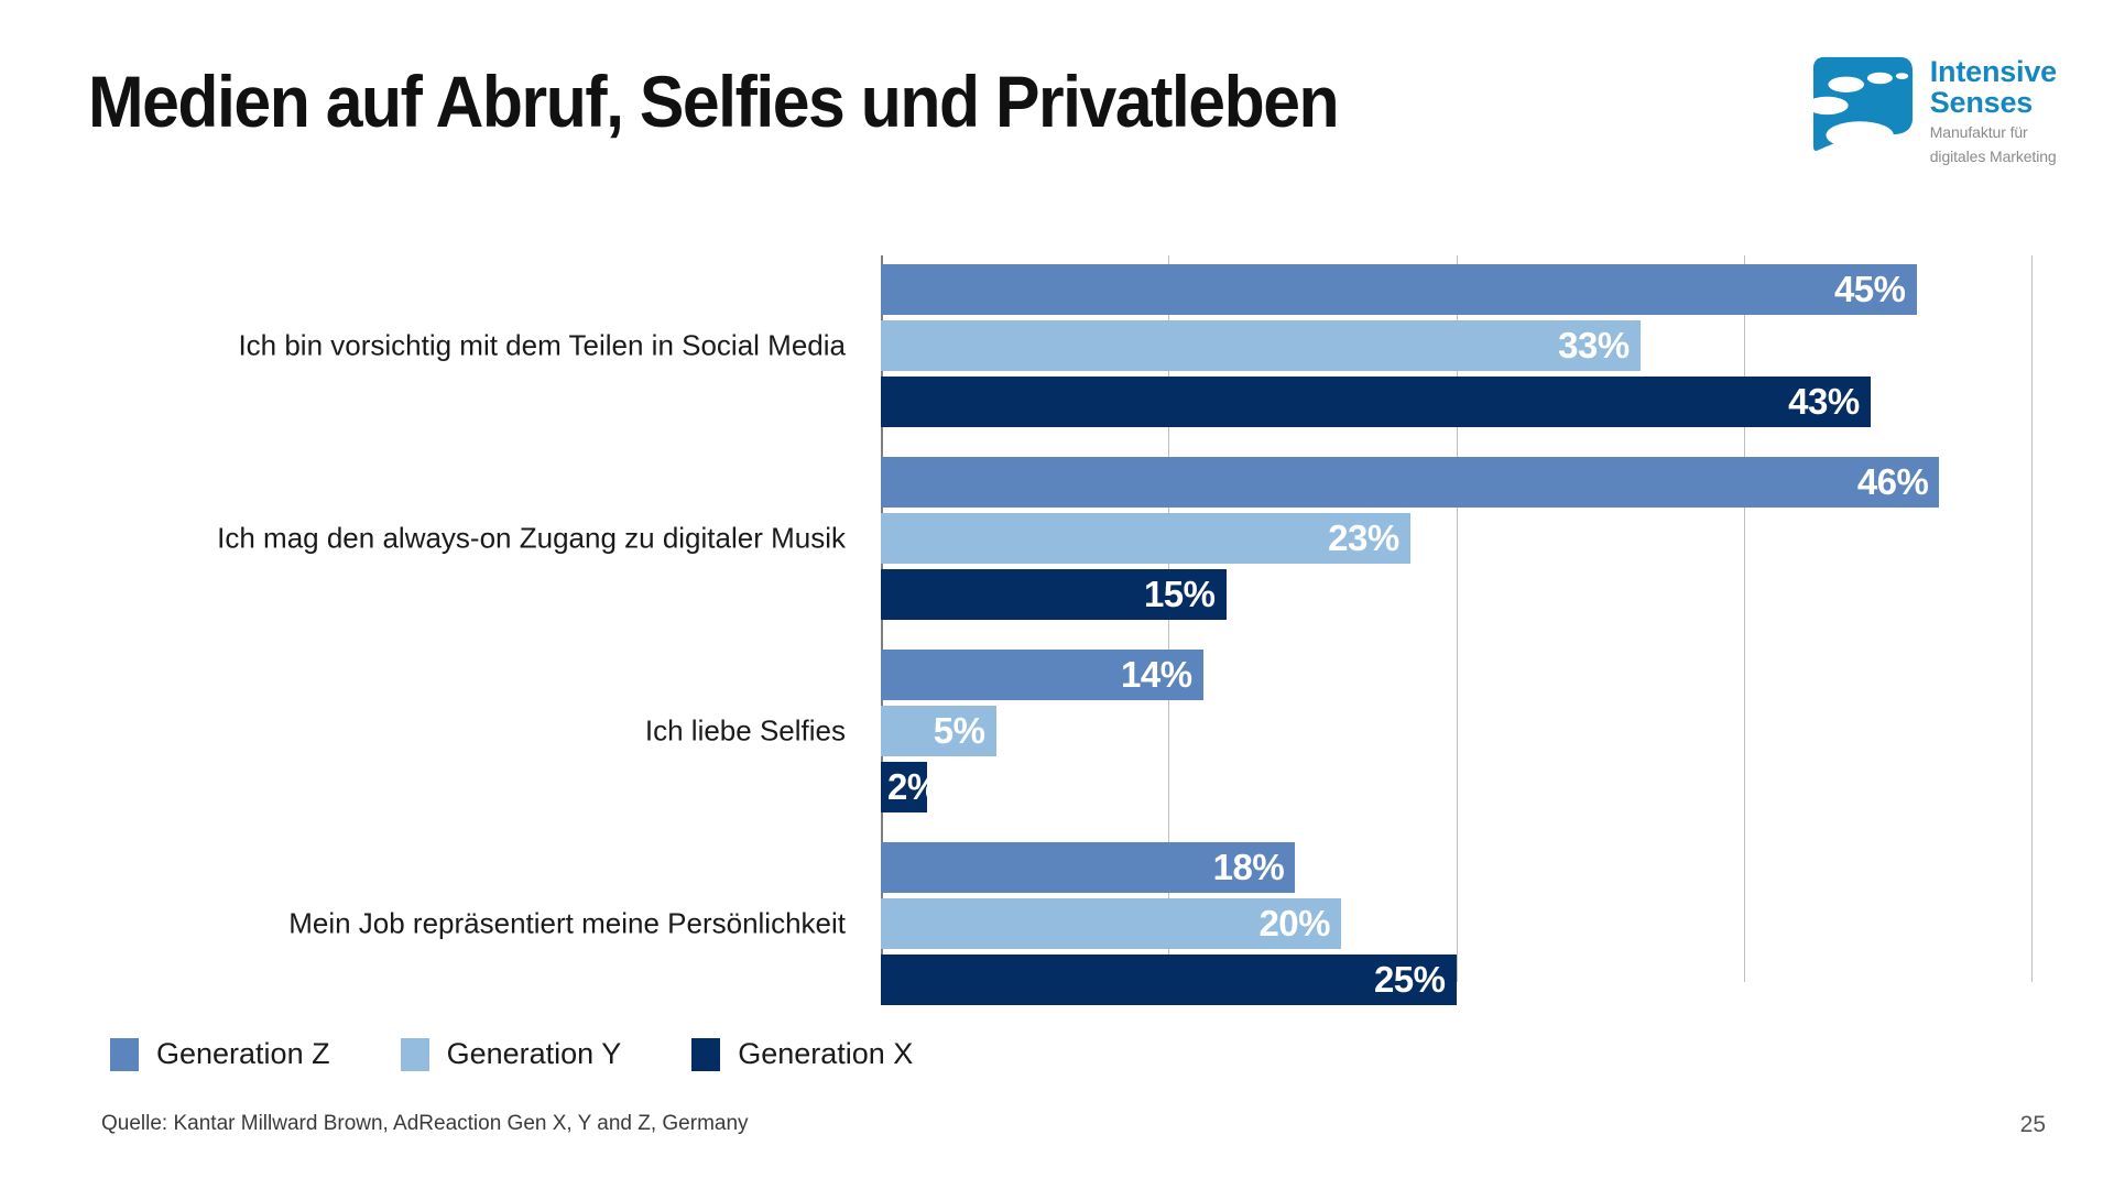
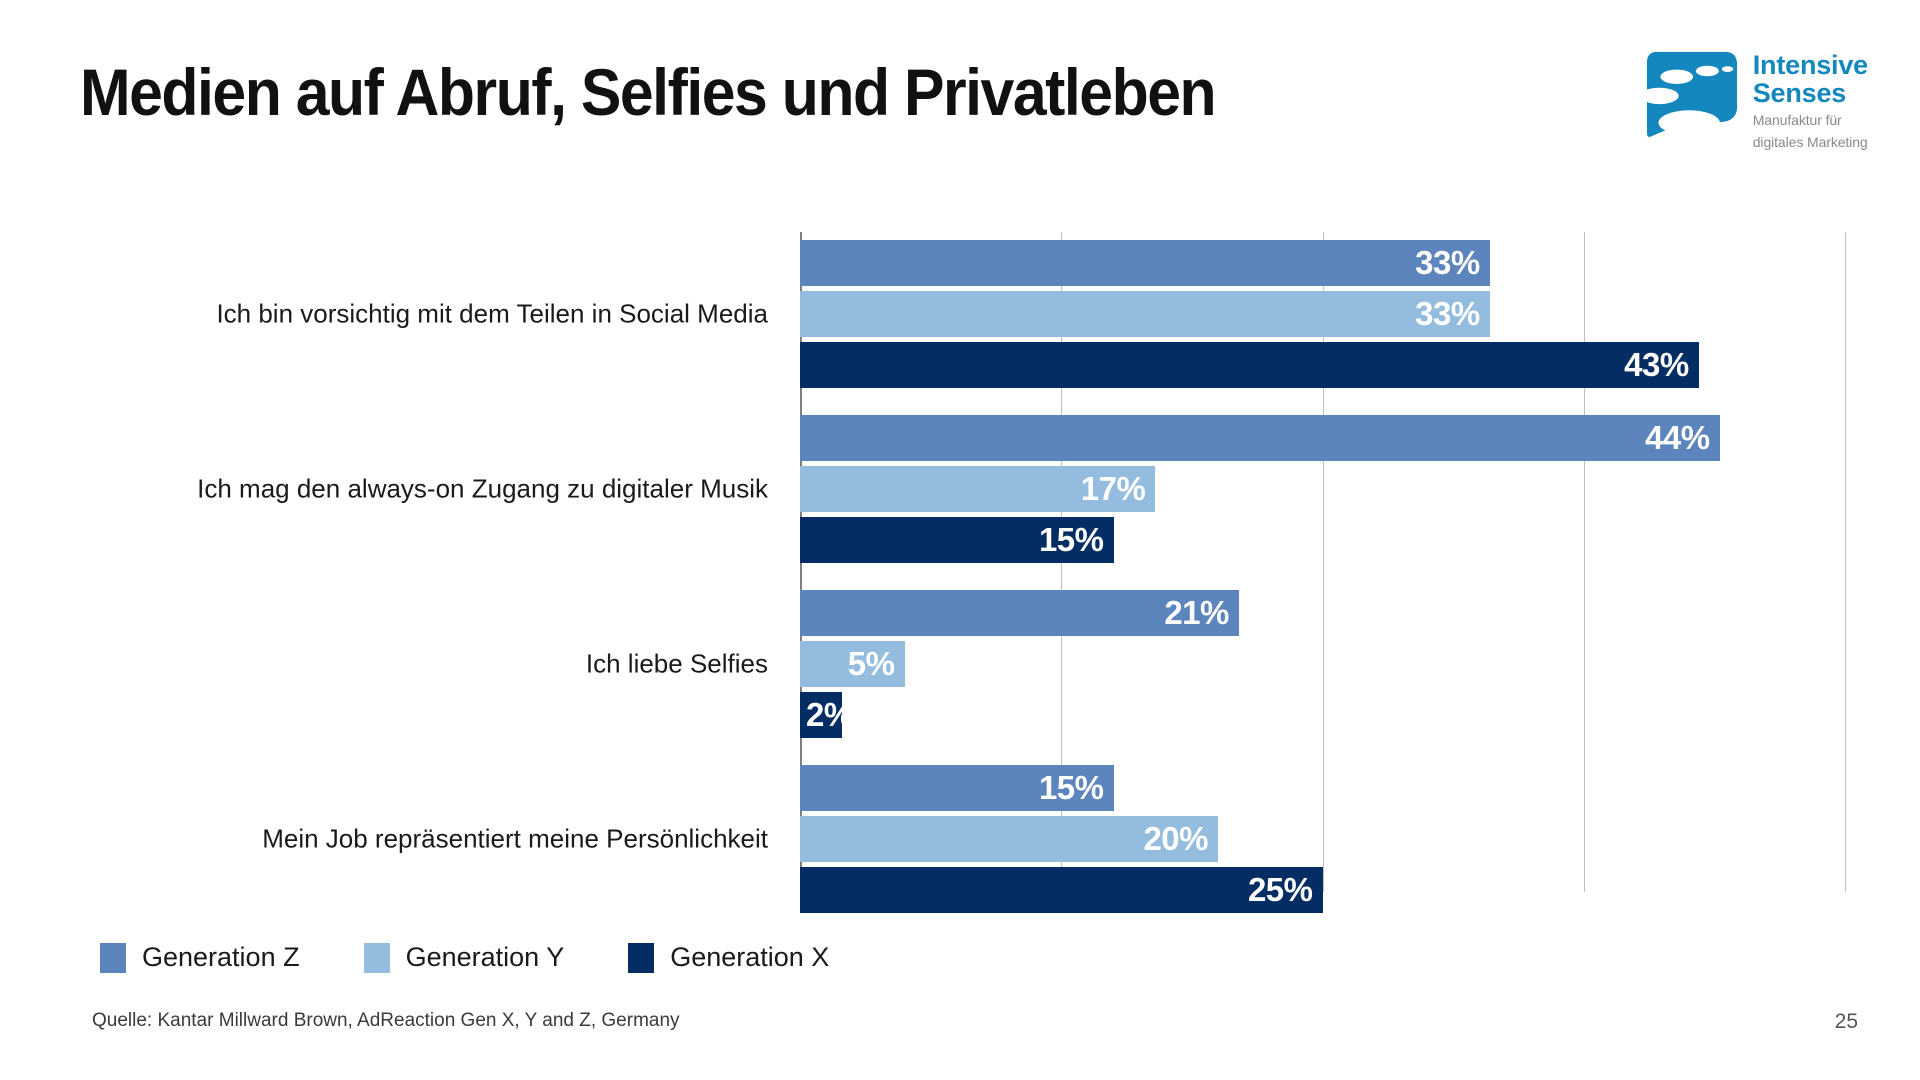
Generation Z/Ich bin vorsichtig mit dem Teilen in Social Media: 45% -> 33%
Generation Z/Ich mag den always-on Zugang zu digitaler Musik: 46% -> 44%
Generation Y/Ich mag den always-on Zugang zu digitaler Musik: 23% -> 17%
Generation Z/Ich liebe Selfies: 14% -> 21%
Generation Z/Mein Job repräsentiert meine Persönlichkeit: 18% -> 15%
